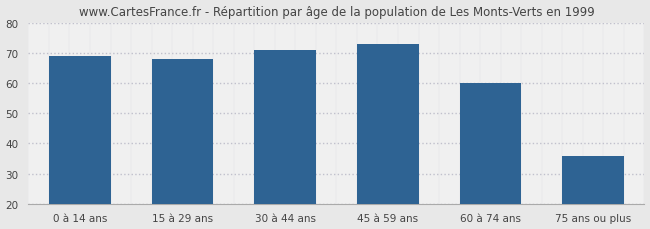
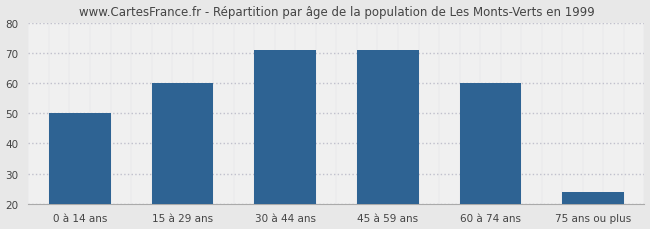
0 à 14 ans: 69 -> 50
15 à 29 ans: 68 -> 60
45 à 59 ans: 73 -> 71
75 ans ou plus: 36 -> 24
